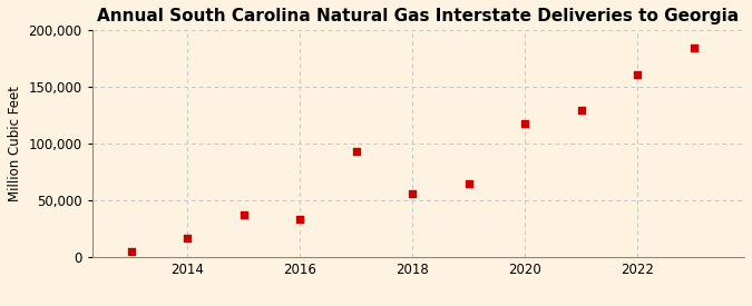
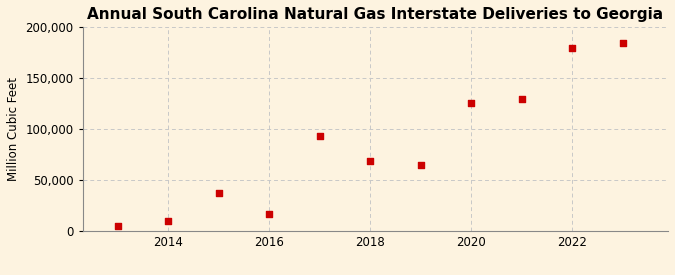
2014: 17,000 -> 10,000
2016: 33,000 -> 17,000
2018: 56,000 -> 69,000
2020: 118,000 -> 126,000
2022: 161,000 -> 180,000
